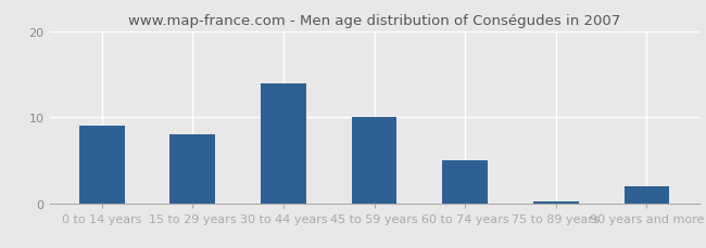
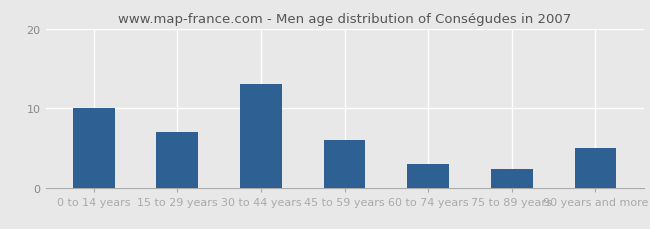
0 to 14 years: 9.0 -> 10.0
15 to 29 years: 8.0 -> 7.0
30 to 44 years: 14.0 -> 13.0
45 to 59 years: 10.0 -> 6.0
60 to 74 years: 5.0 -> 3.0
75 to 89 years: 0.2 -> 2.4
90 years and more: 2.0 -> 5.0
